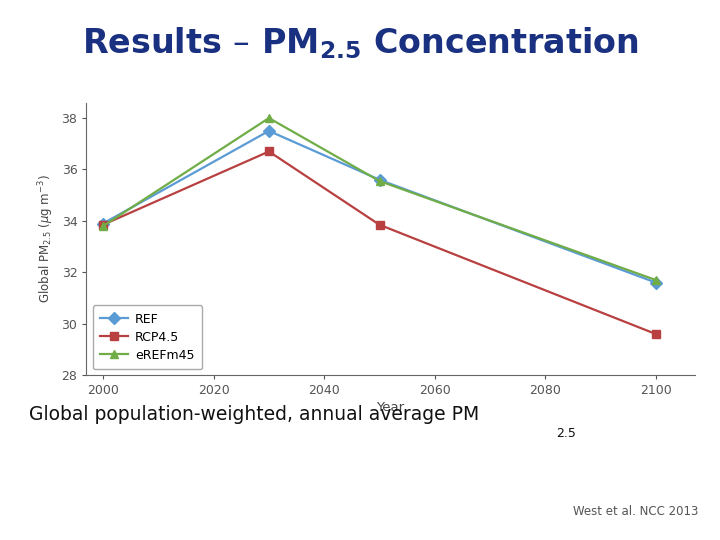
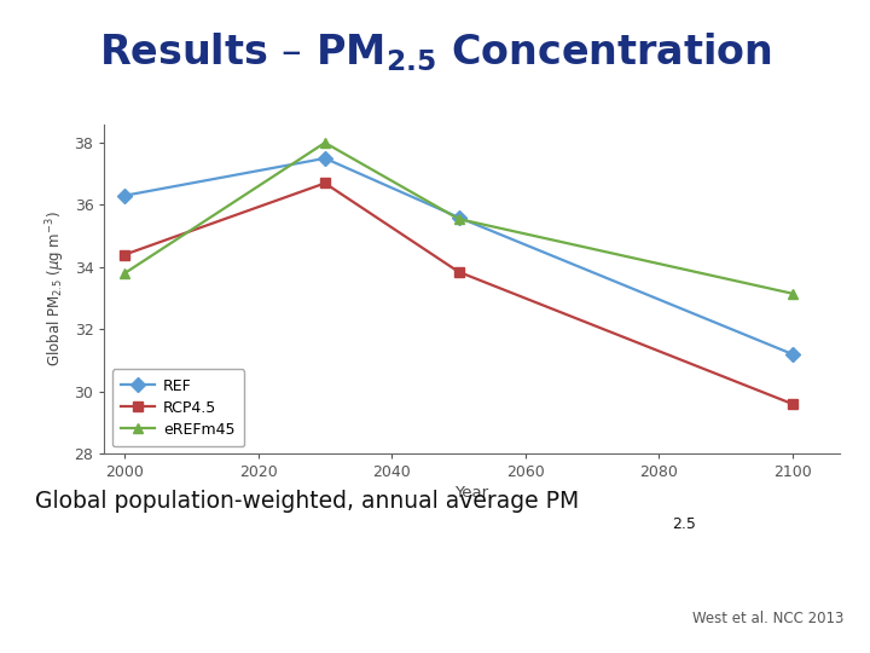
REF/2000: 33.9 -> 36.3
RCP4.5/2000: 33.85 -> 34.40
REF/2100: 31.6 -> 31.2
eREFm45/2100: 31.70 -> 33.15
